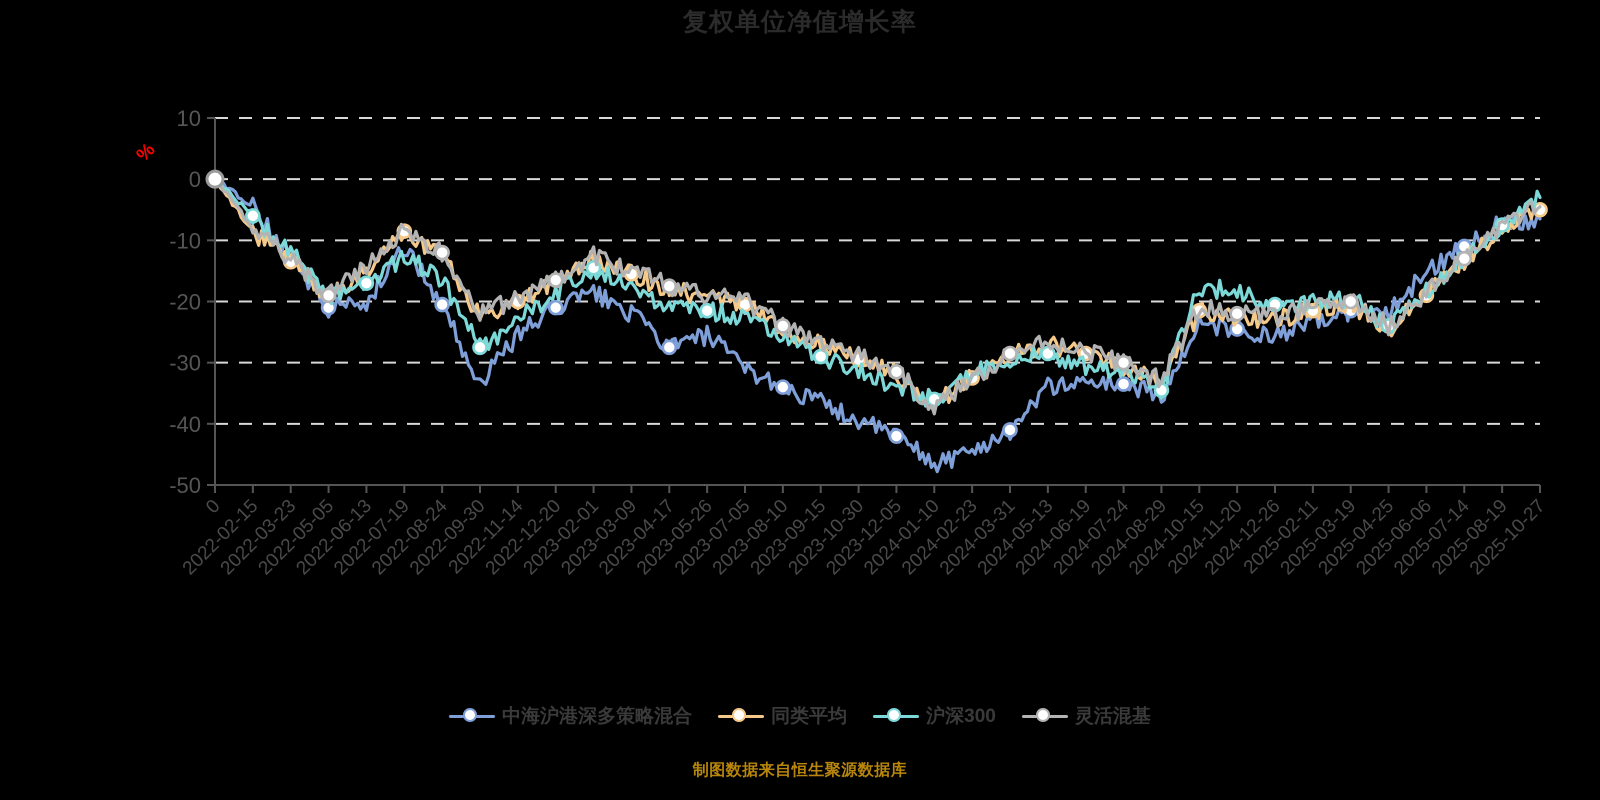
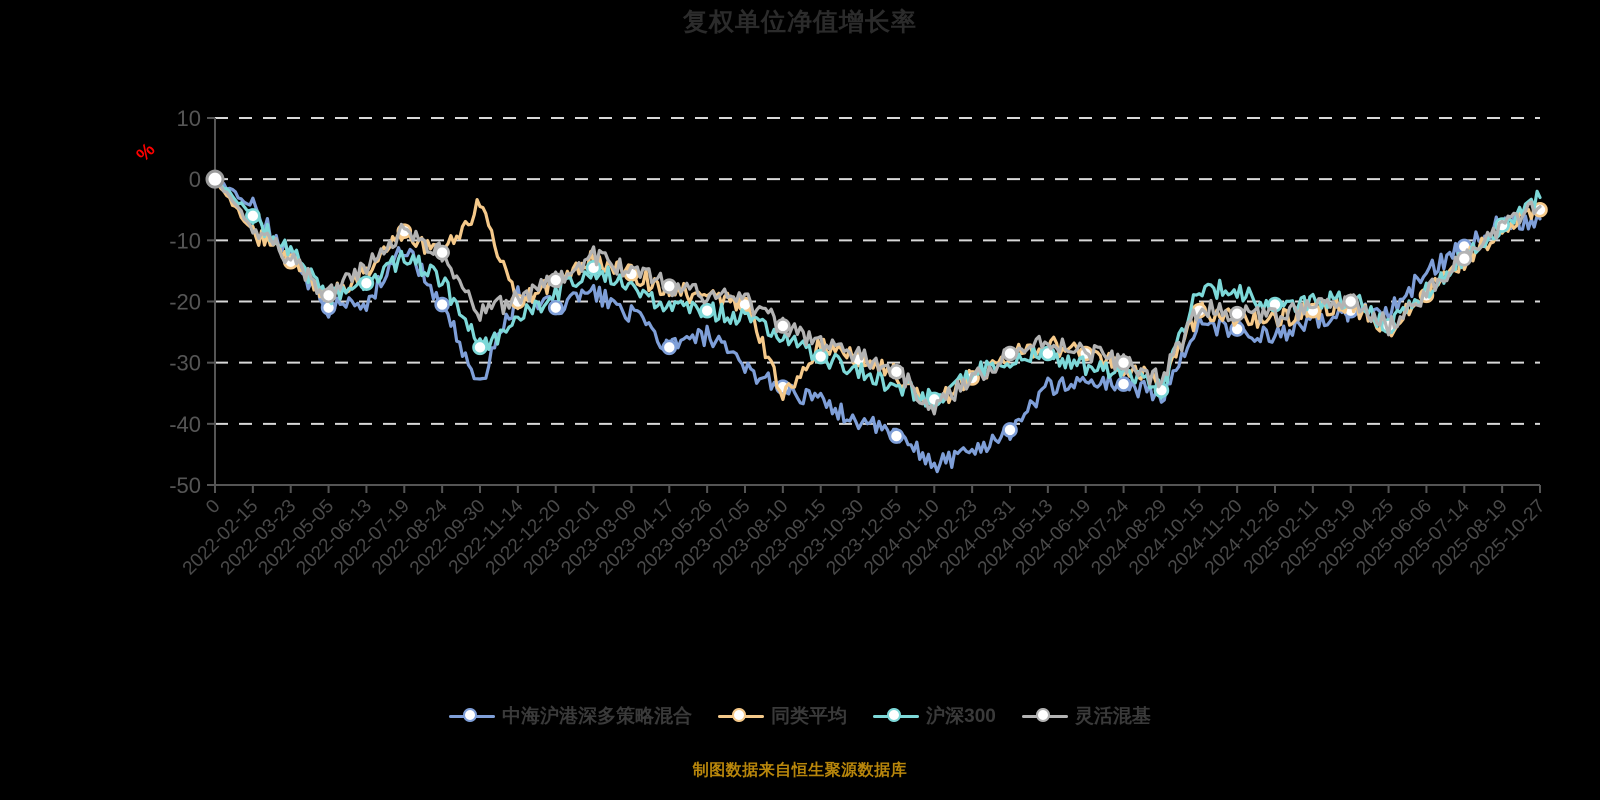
同类平均/2022-09-30: -22 -> -4
中海沪港深多策略混合/2022-11-14: -26 -> -19
同类平均/2023-08-10: -24 -> -35
